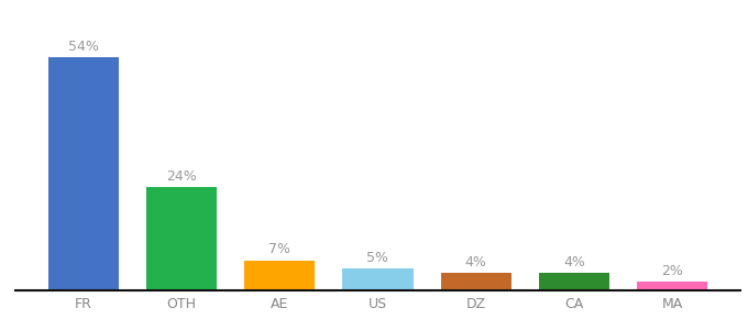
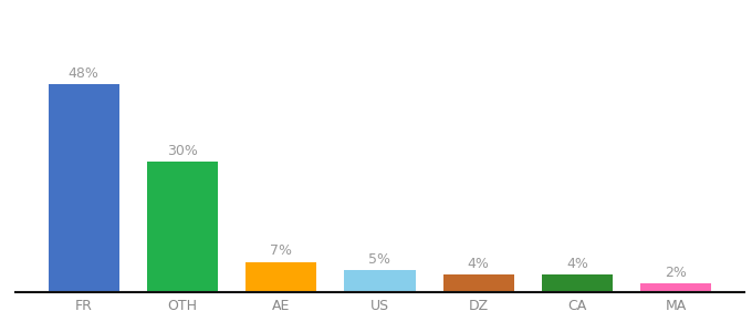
FR: 54% -> 48%
OTH: 24% -> 30%
